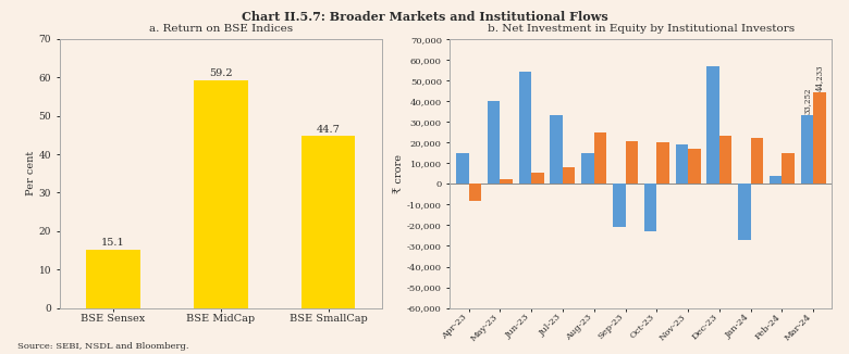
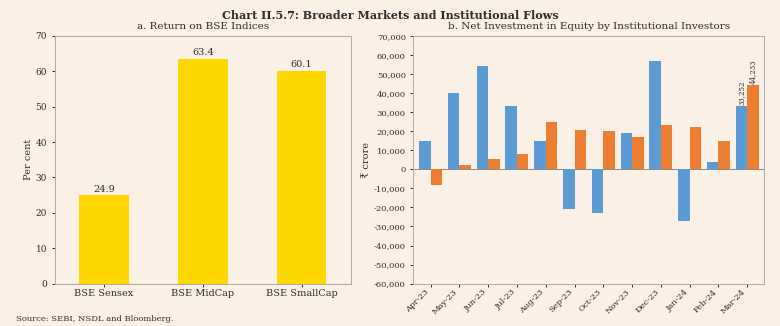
a. Return on BSE Indices/BSE Sensex: 15.1 -> 24.9
a. Return on BSE Indices/BSE MidCap: 59.2 -> 63.4
a. Return on BSE Indices/BSE SmallCap: 44.7 -> 60.1
